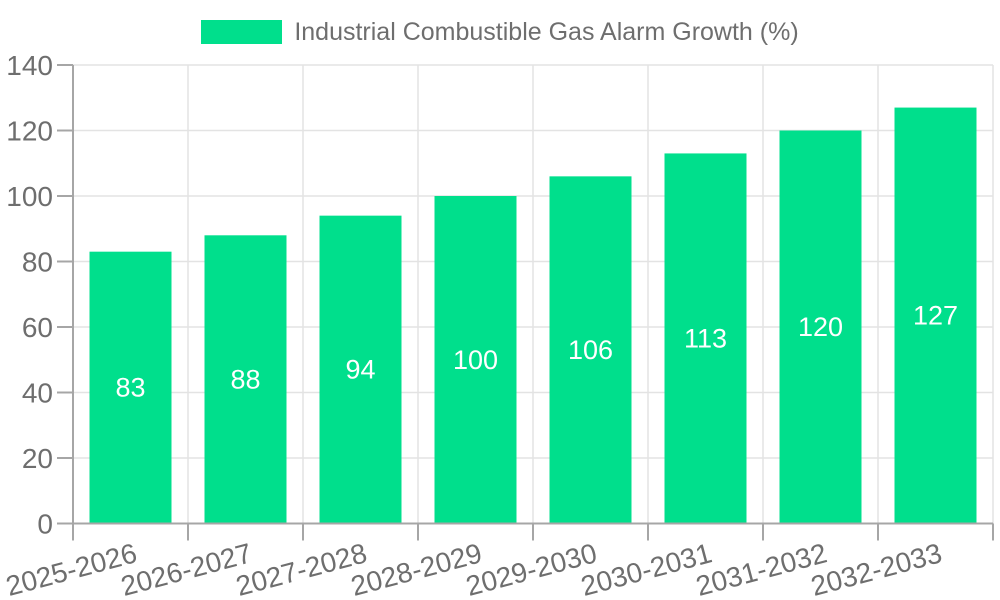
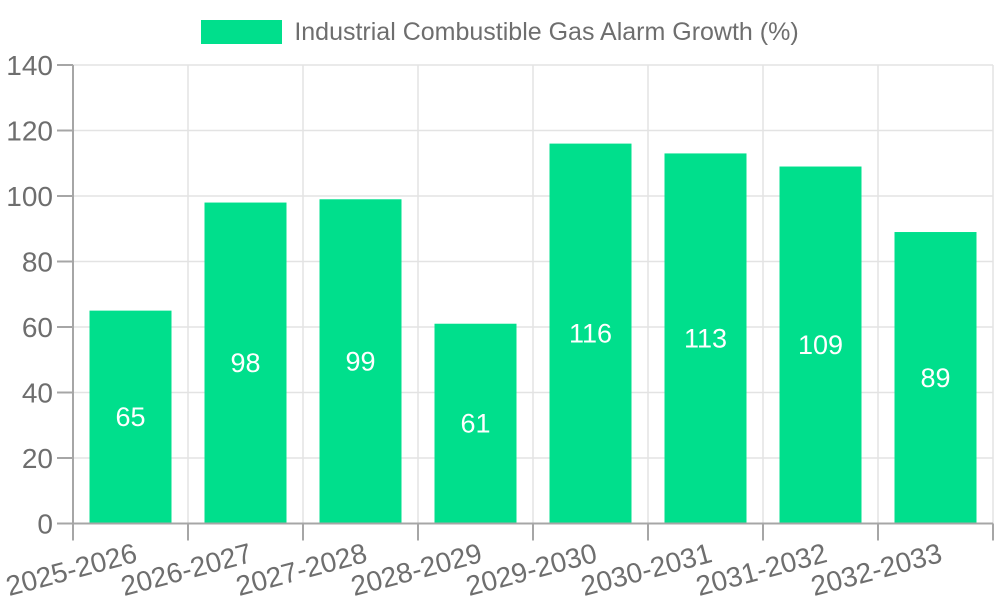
2025-2026: 83 -> 65
2026-2027: 88 -> 98
2027-2028: 94 -> 99
2028-2029: 100 -> 61
2029-2030: 106 -> 116
2031-2032: 120 -> 109
2032-2033: 127 -> 89
